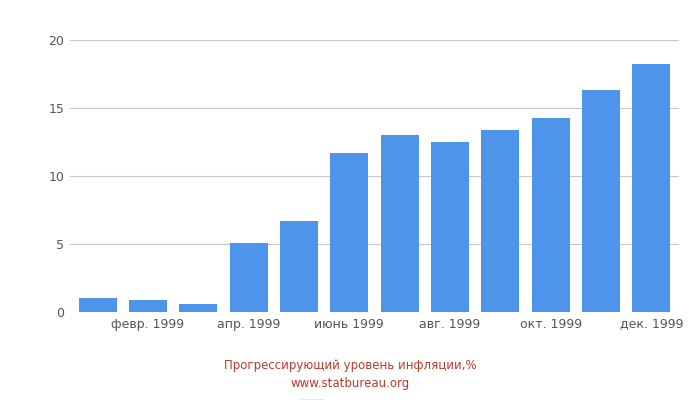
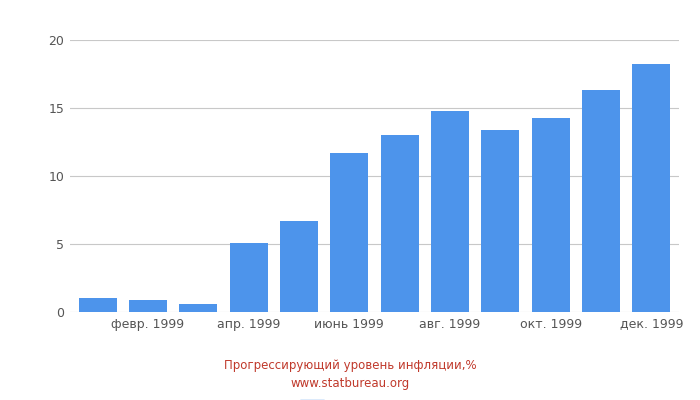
авг. 1999: 12.5 -> 14.8
